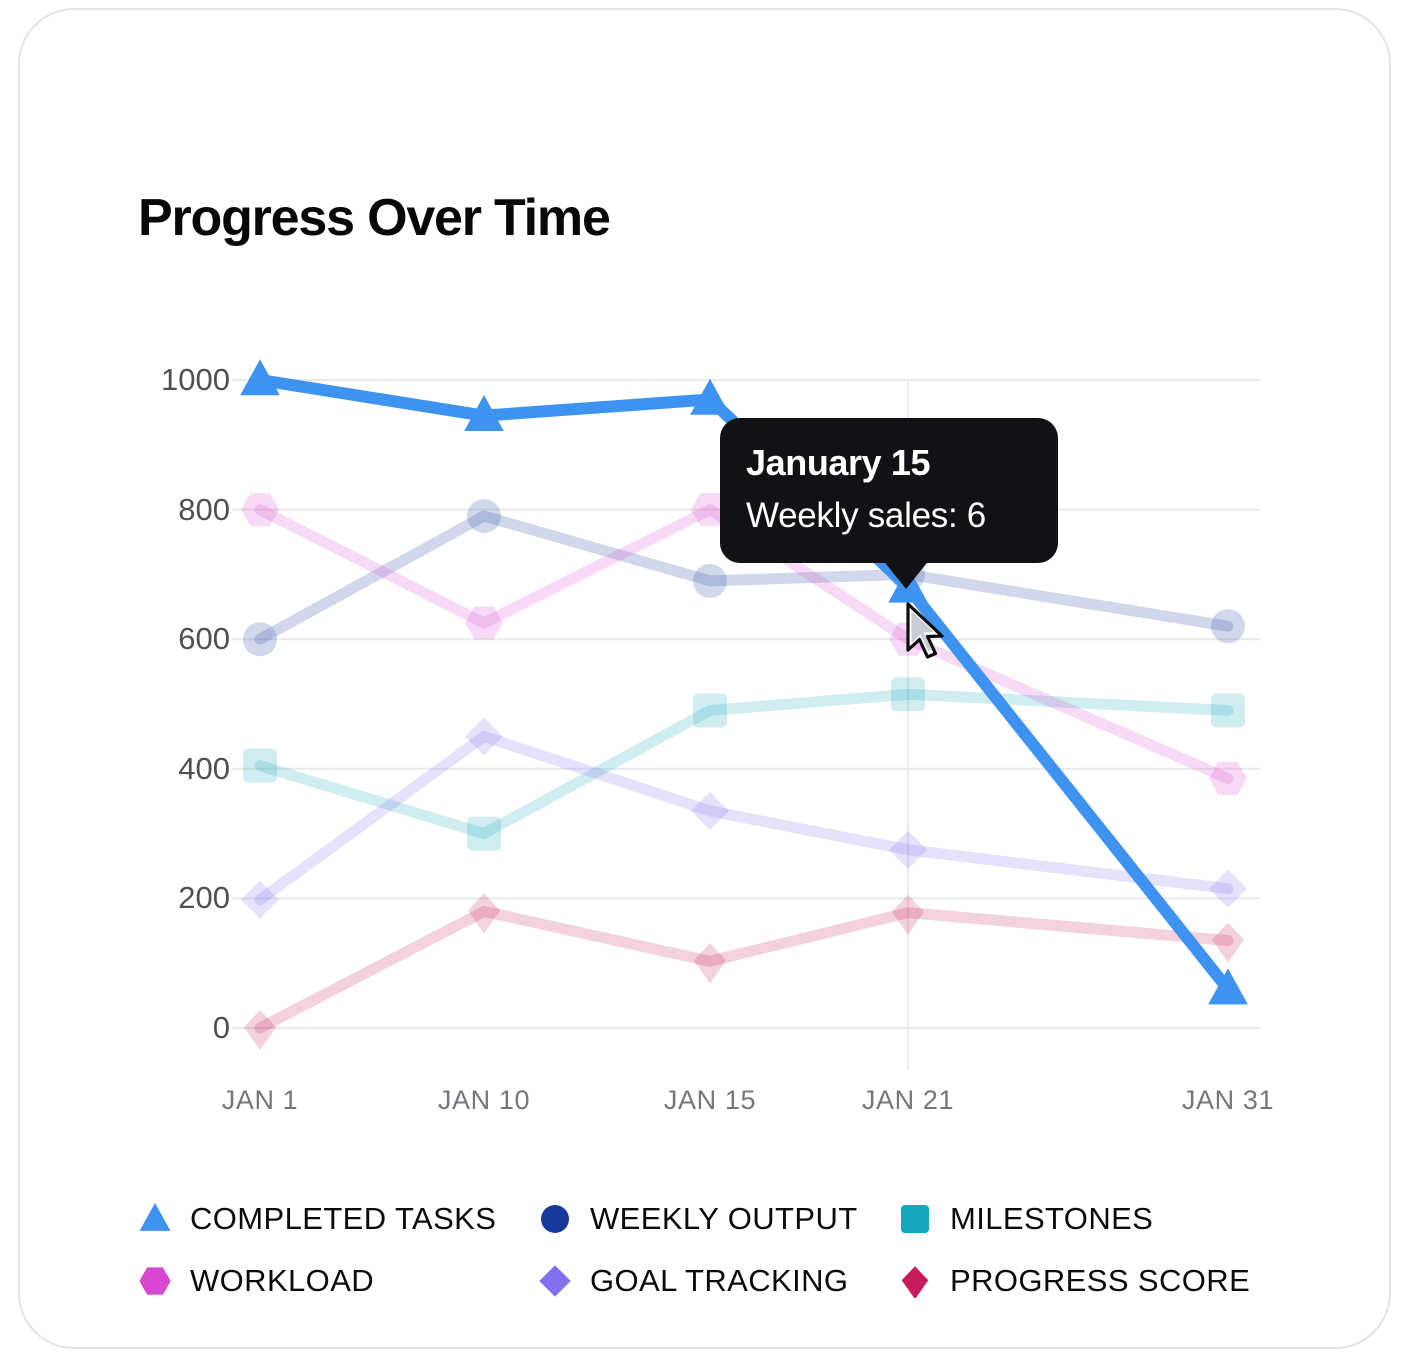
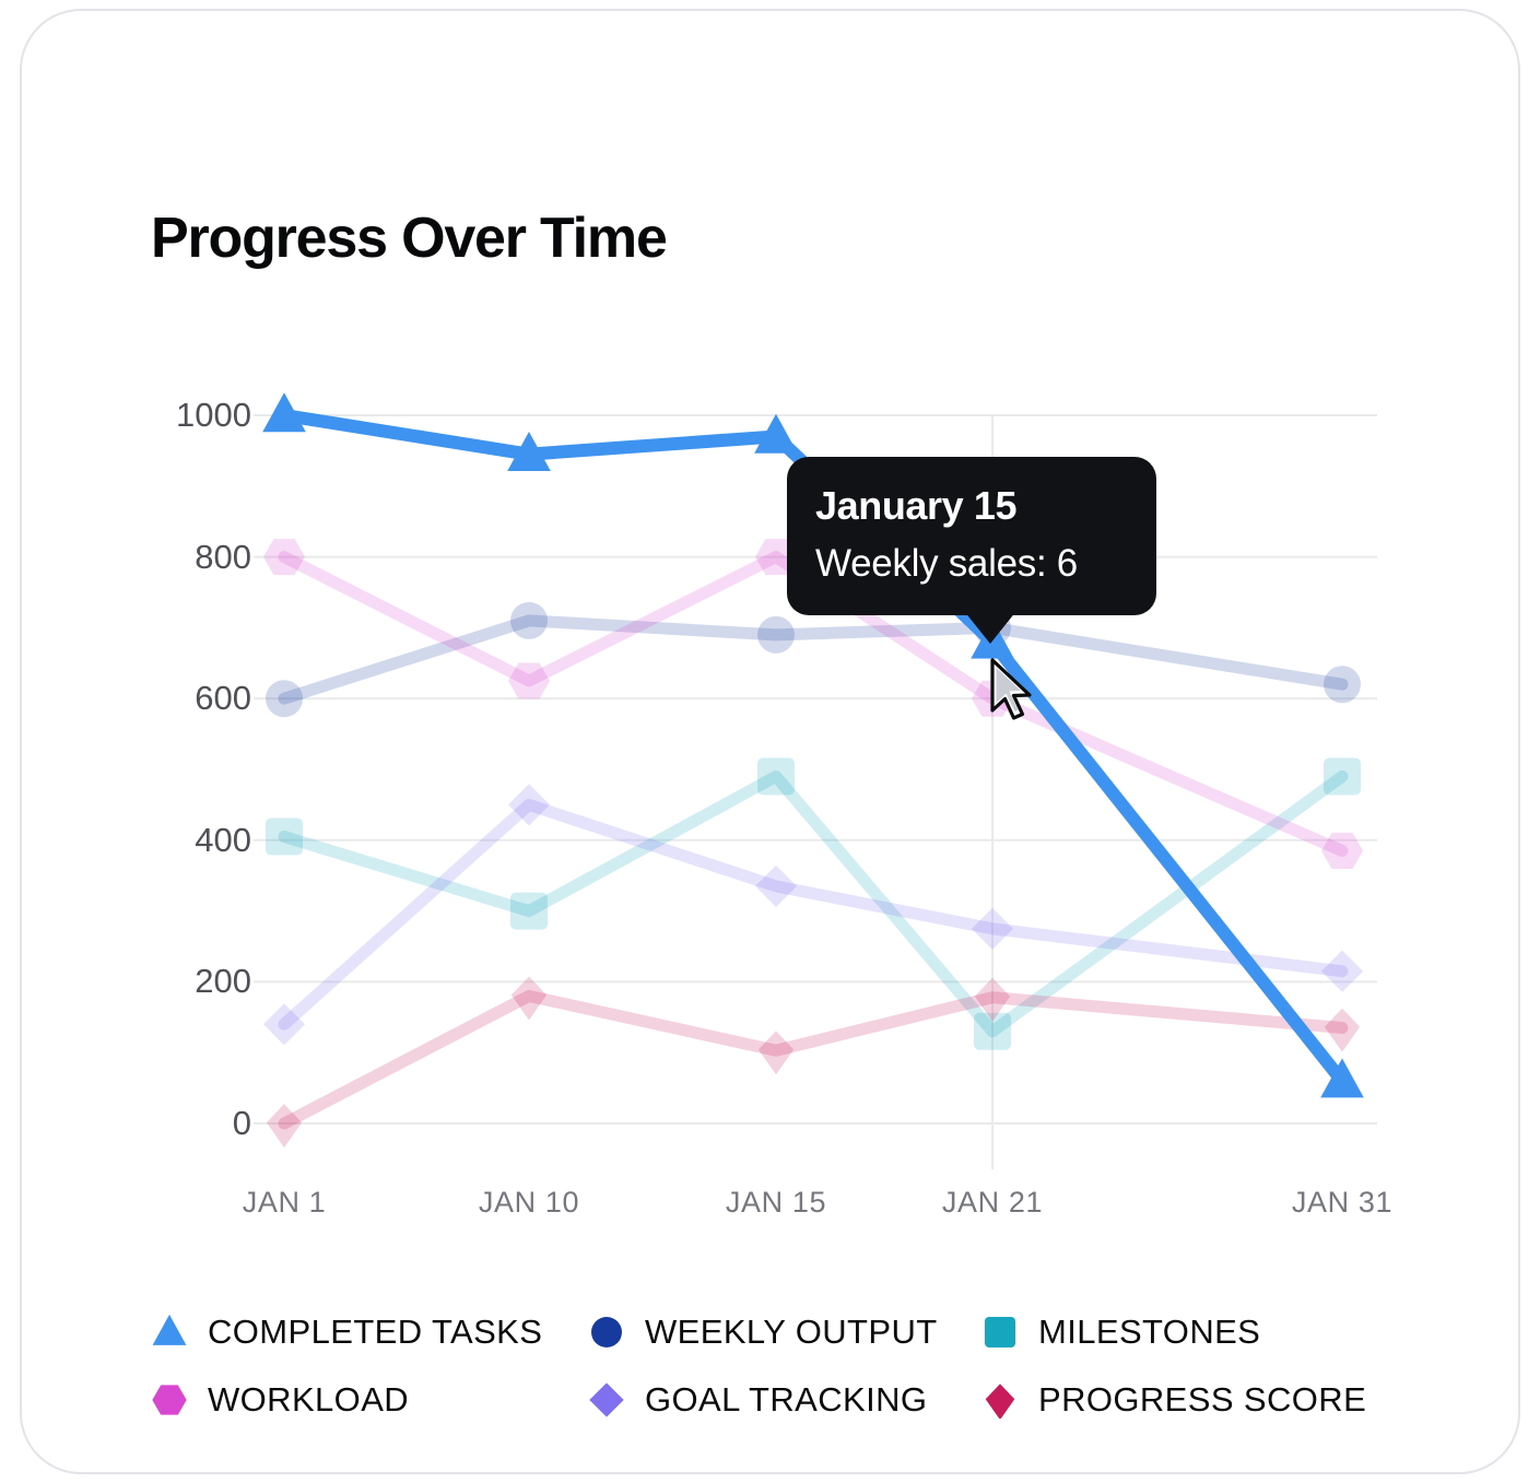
GOAL TRACKING/JAN 1: 200 -> 140
WEEKLY OUTPUT/JAN 10: 790 -> 710
MILESTONES/JAN 21: 520 -> 130
